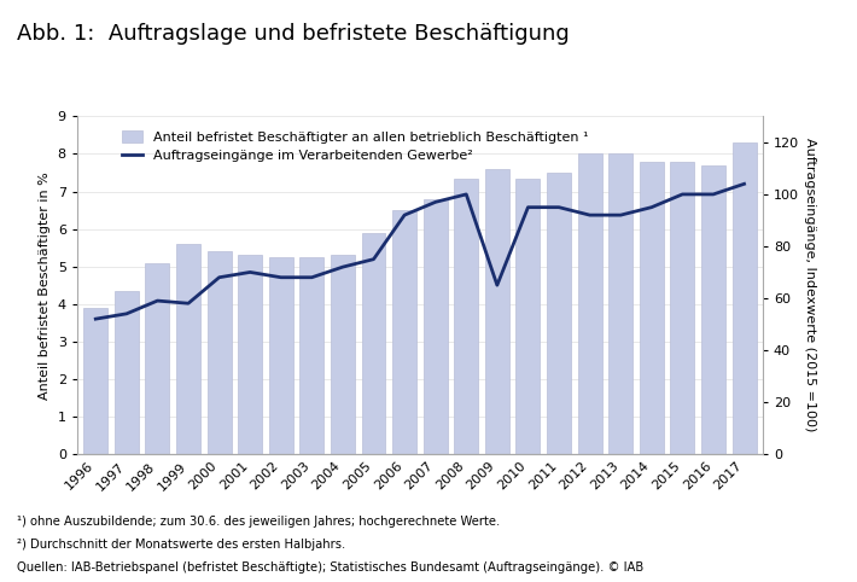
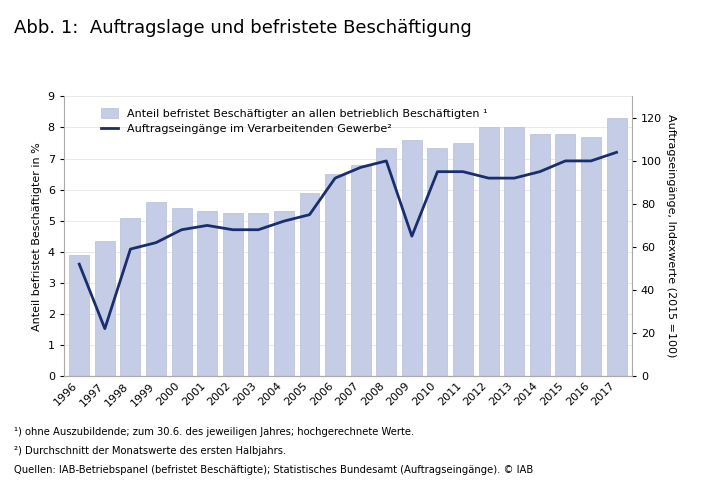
Auftragseingänge im Verarbeitenden Gewerbe²/1997: 54 -> 22
Auftragseingänge im Verarbeitenden Gewerbe²/1999: 58 -> 62
